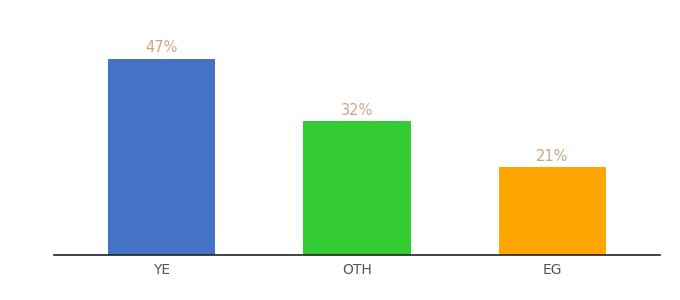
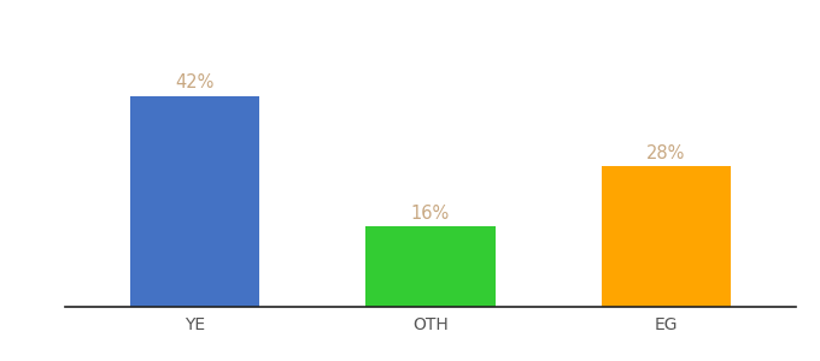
YE: 47% -> 42%
OTH: 32% -> 16%
EG: 21% -> 28%
